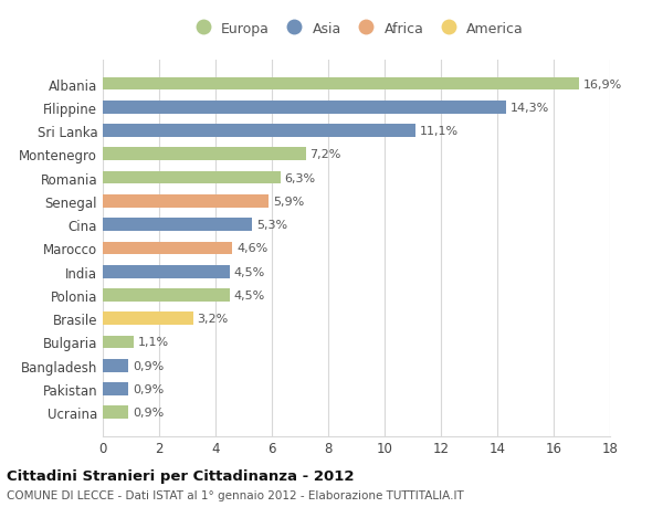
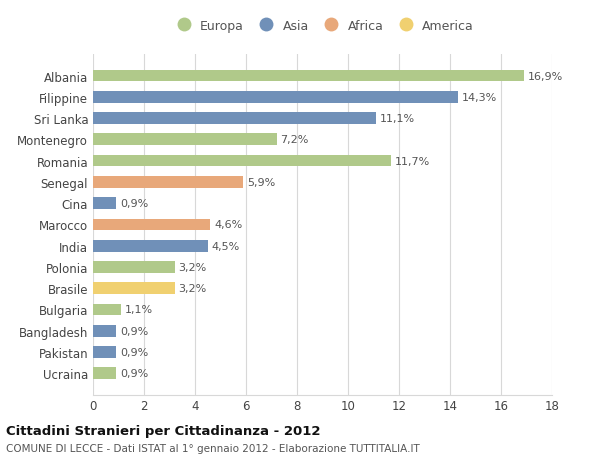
Romania: 6,3% -> 11,7%
Cina: 5,3% -> 0,9%
Polonia: 4,5% -> 3,2%
